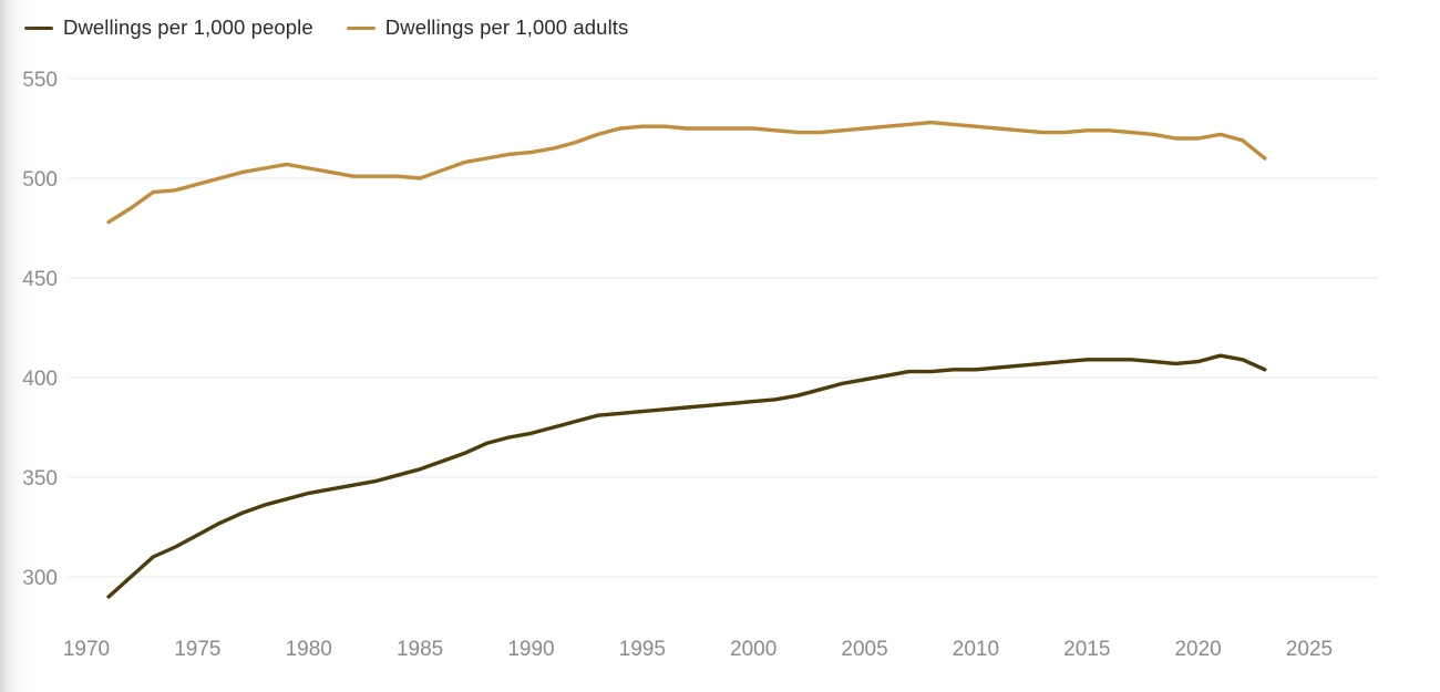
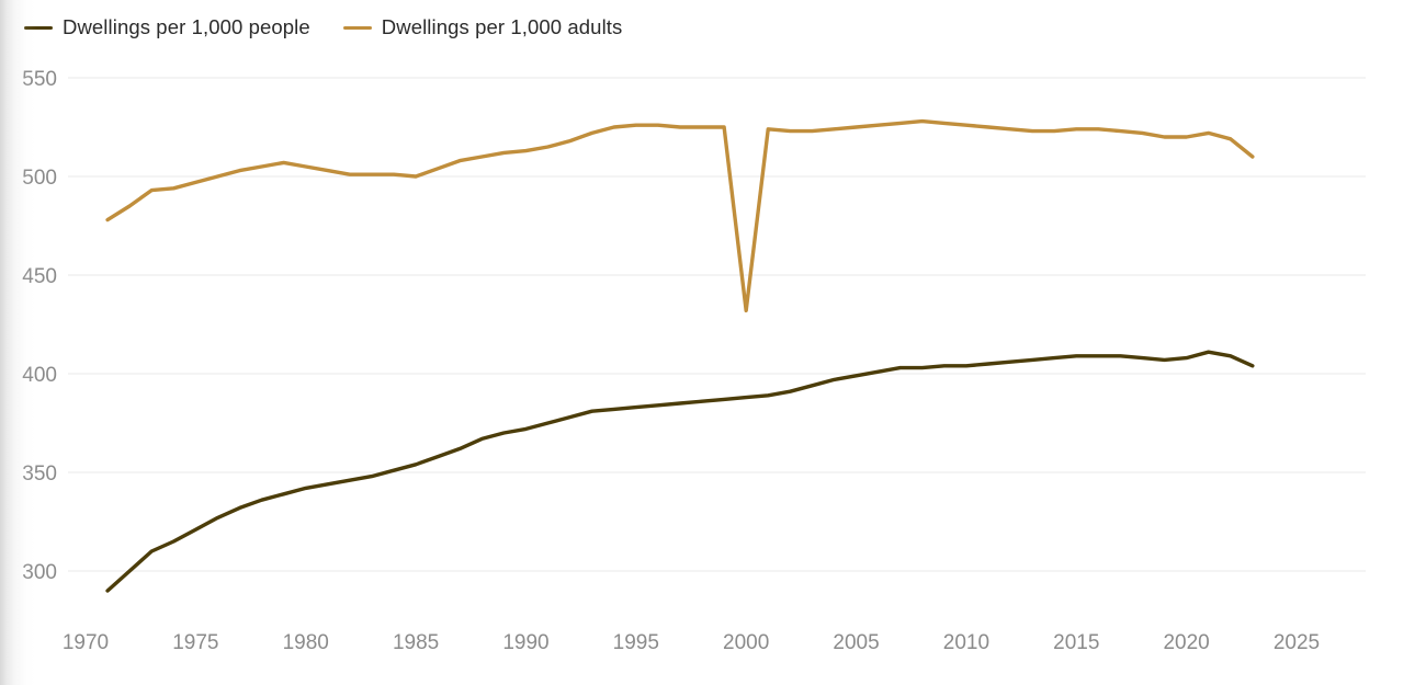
Dwellings per 1,000 adults/2000: 525 -> 432
